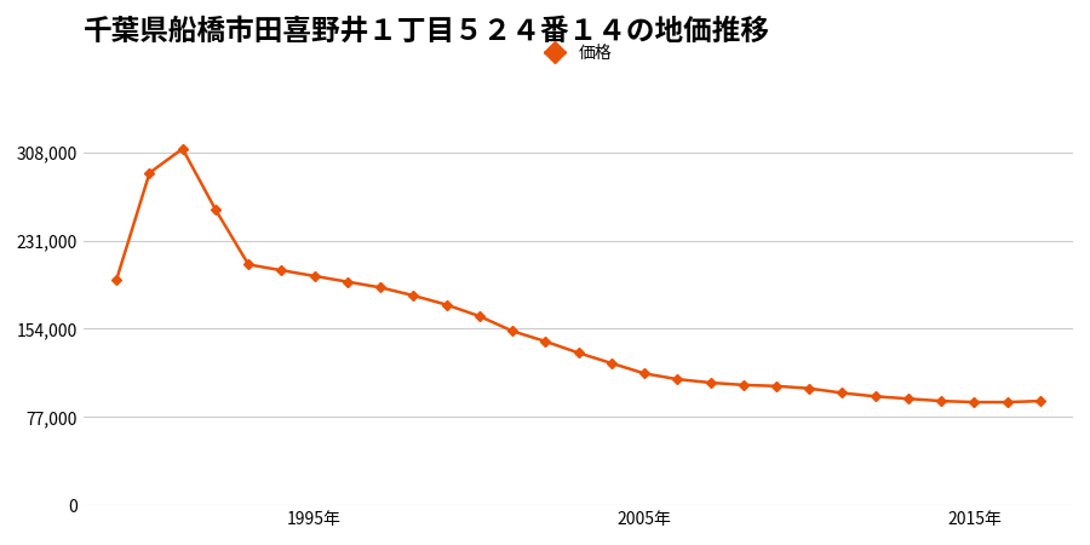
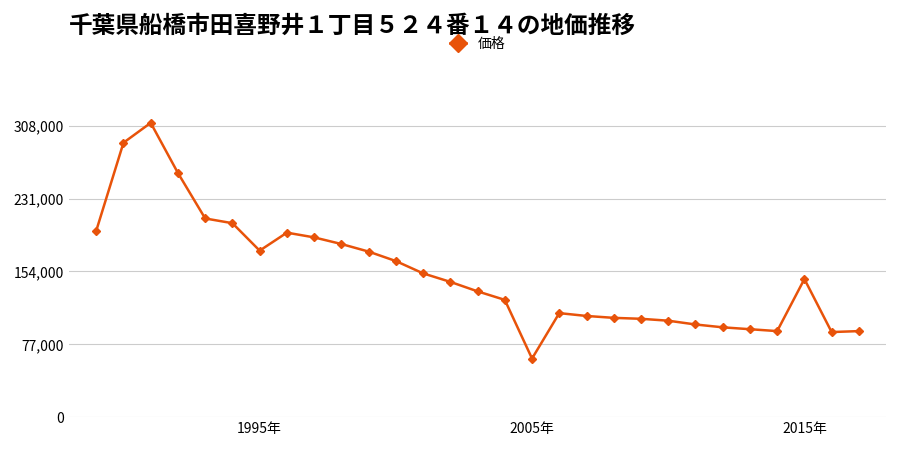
1995年: 200,000 -> 176,000
2005年: 115,000 -> 62,000
2015年: 90,000 -> 146,000
